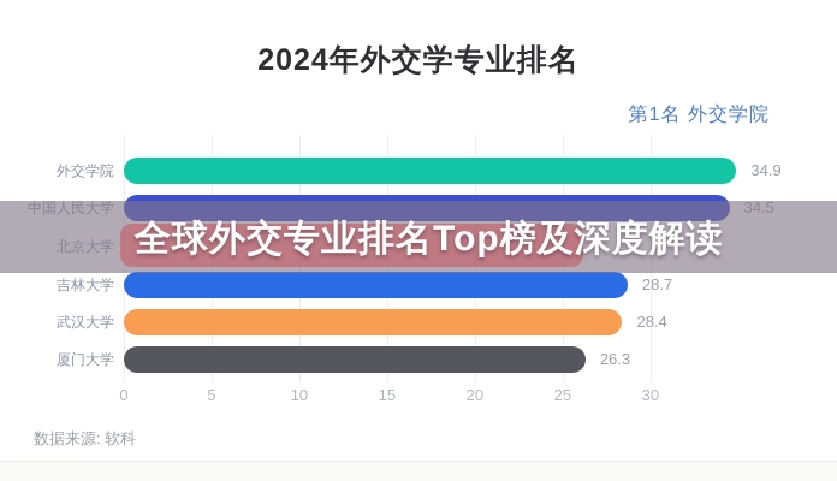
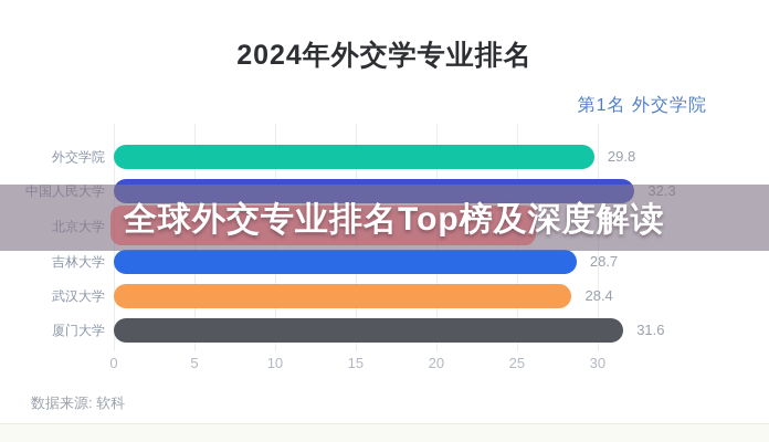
外交学院: 34.9 -> 29.8
中国人民大学: 34.5 -> 32.3
厦门大学: 26.3 -> 31.6
